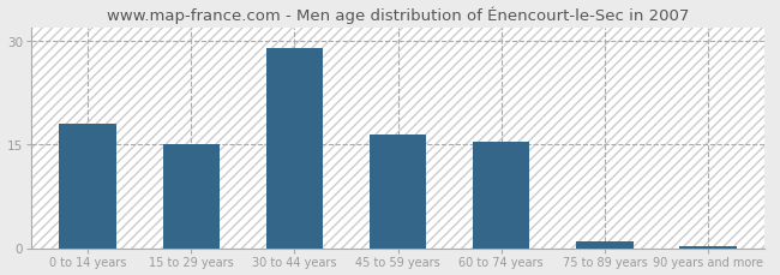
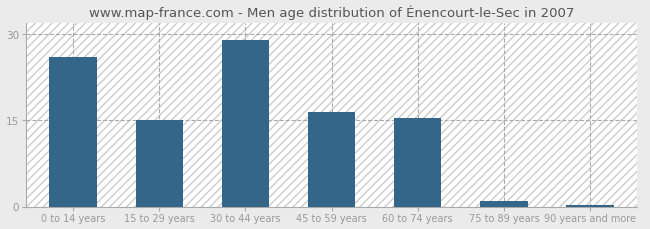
0 to 14 years: 18.0 -> 26.0
